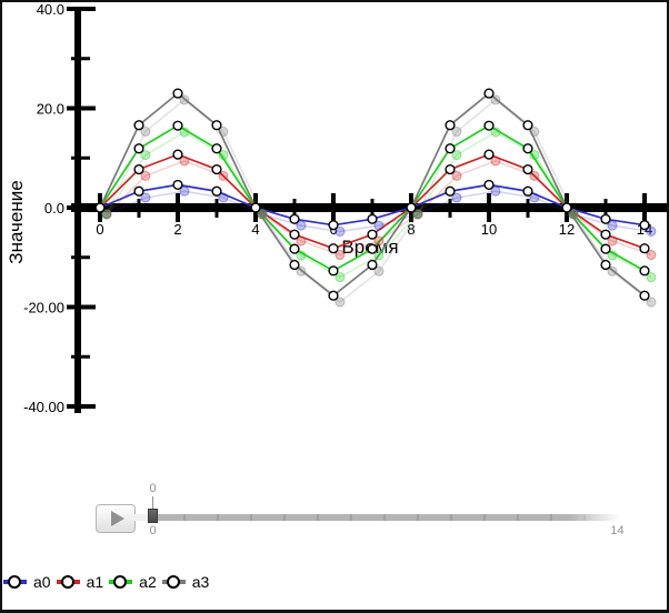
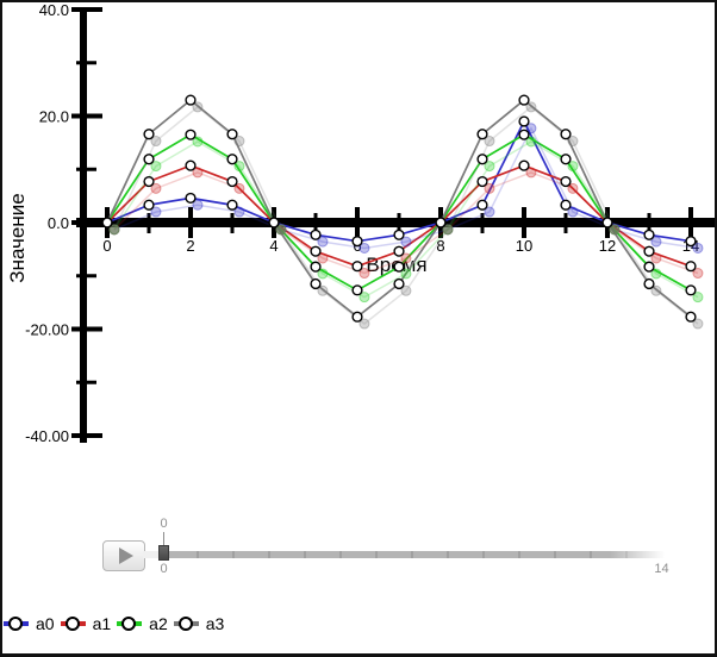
a0/10: 5 -> 19
